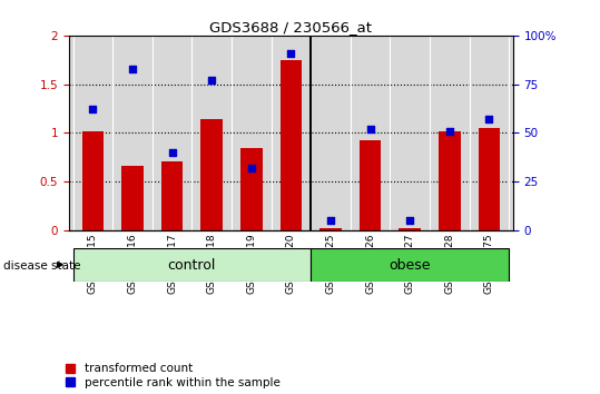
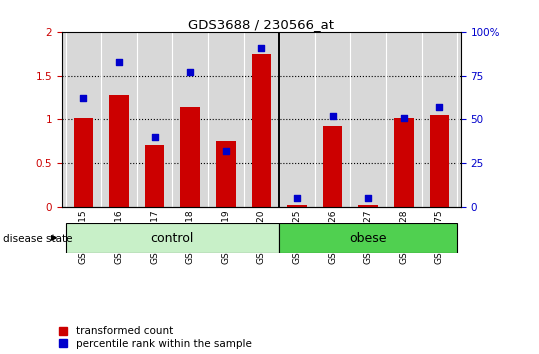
transformed count/GSM243216: 0.66 -> 1.28
transformed count/GSM243219: 0.84 -> 0.76
